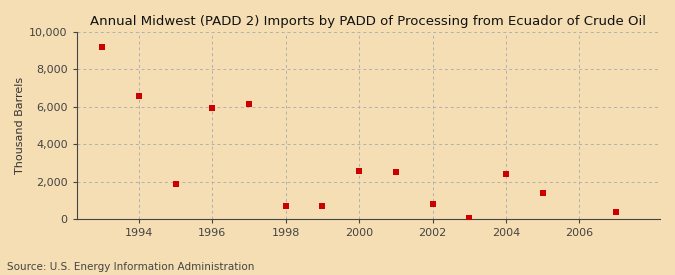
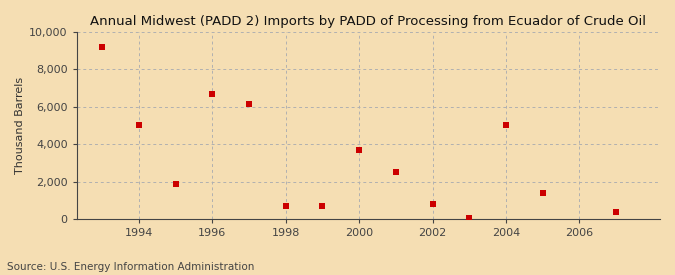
1994: 6,600 -> 5,000
1996: 6,000 -> 6,700
2000: 2,600 -> 3,700
2004: 2,400 -> 5,000
